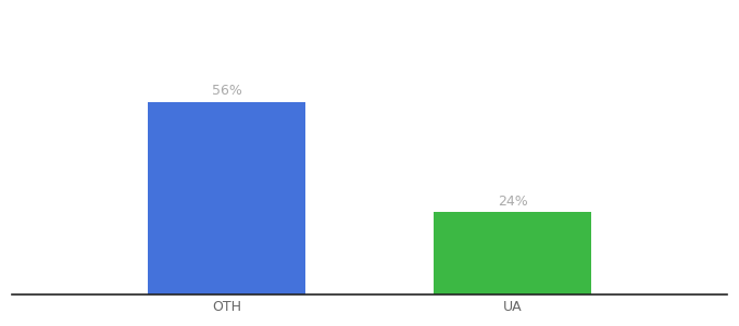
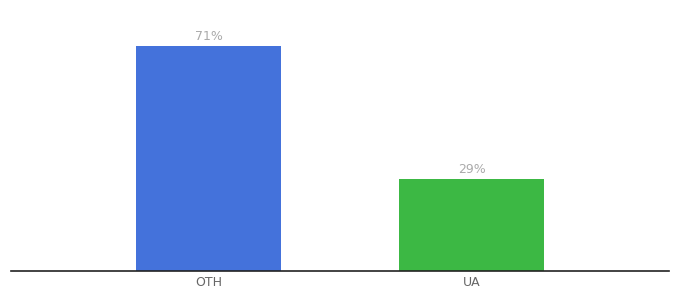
OTH: 56% -> 71%
UA: 24% -> 29%
